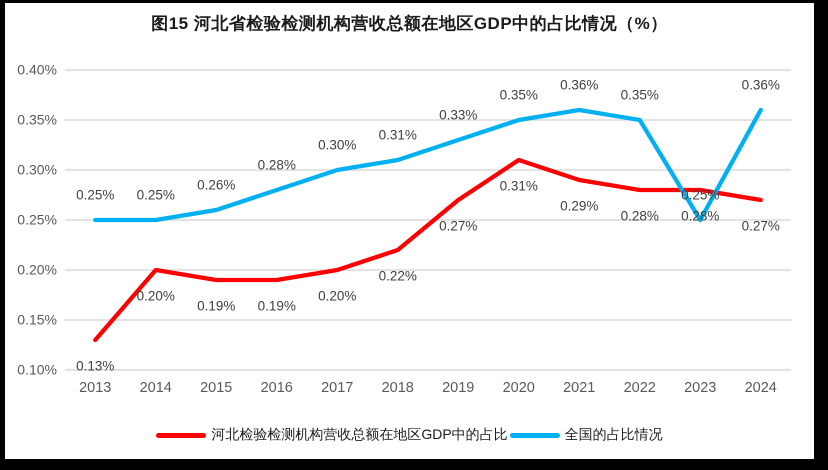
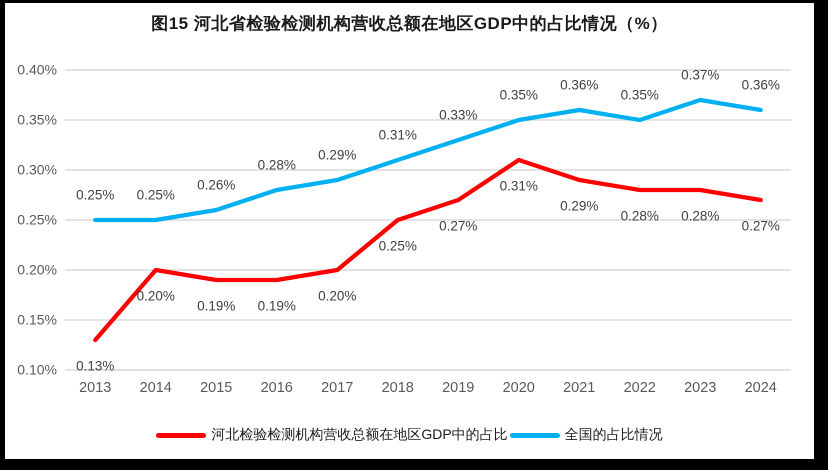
全国的占比情况/2017: 0.30% -> 0.29%
河北检验检测机构营收总额在地区GDP中的占比/2018: 0.22% -> 0.25%
全国的占比情况/2023: 0.25% -> 0.37%
